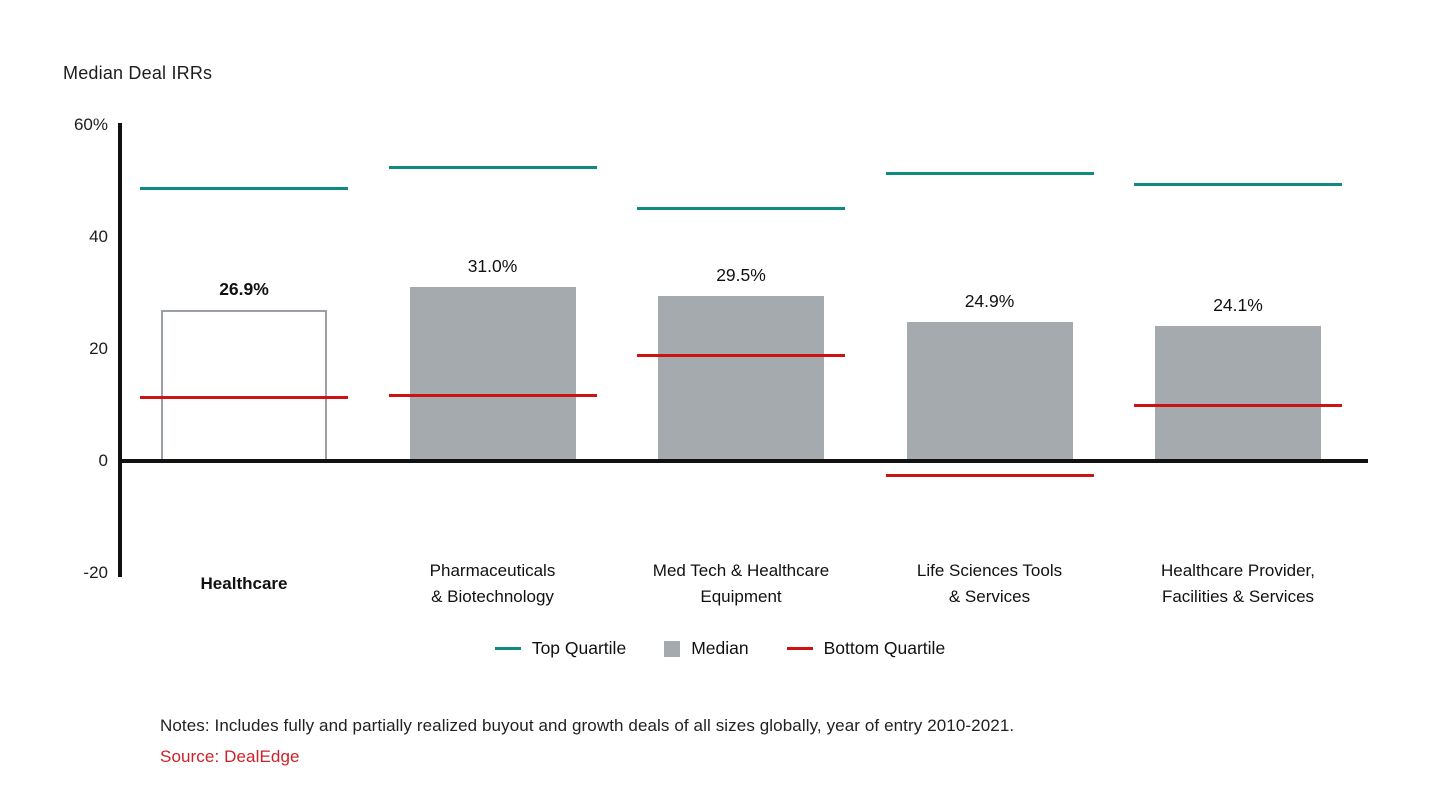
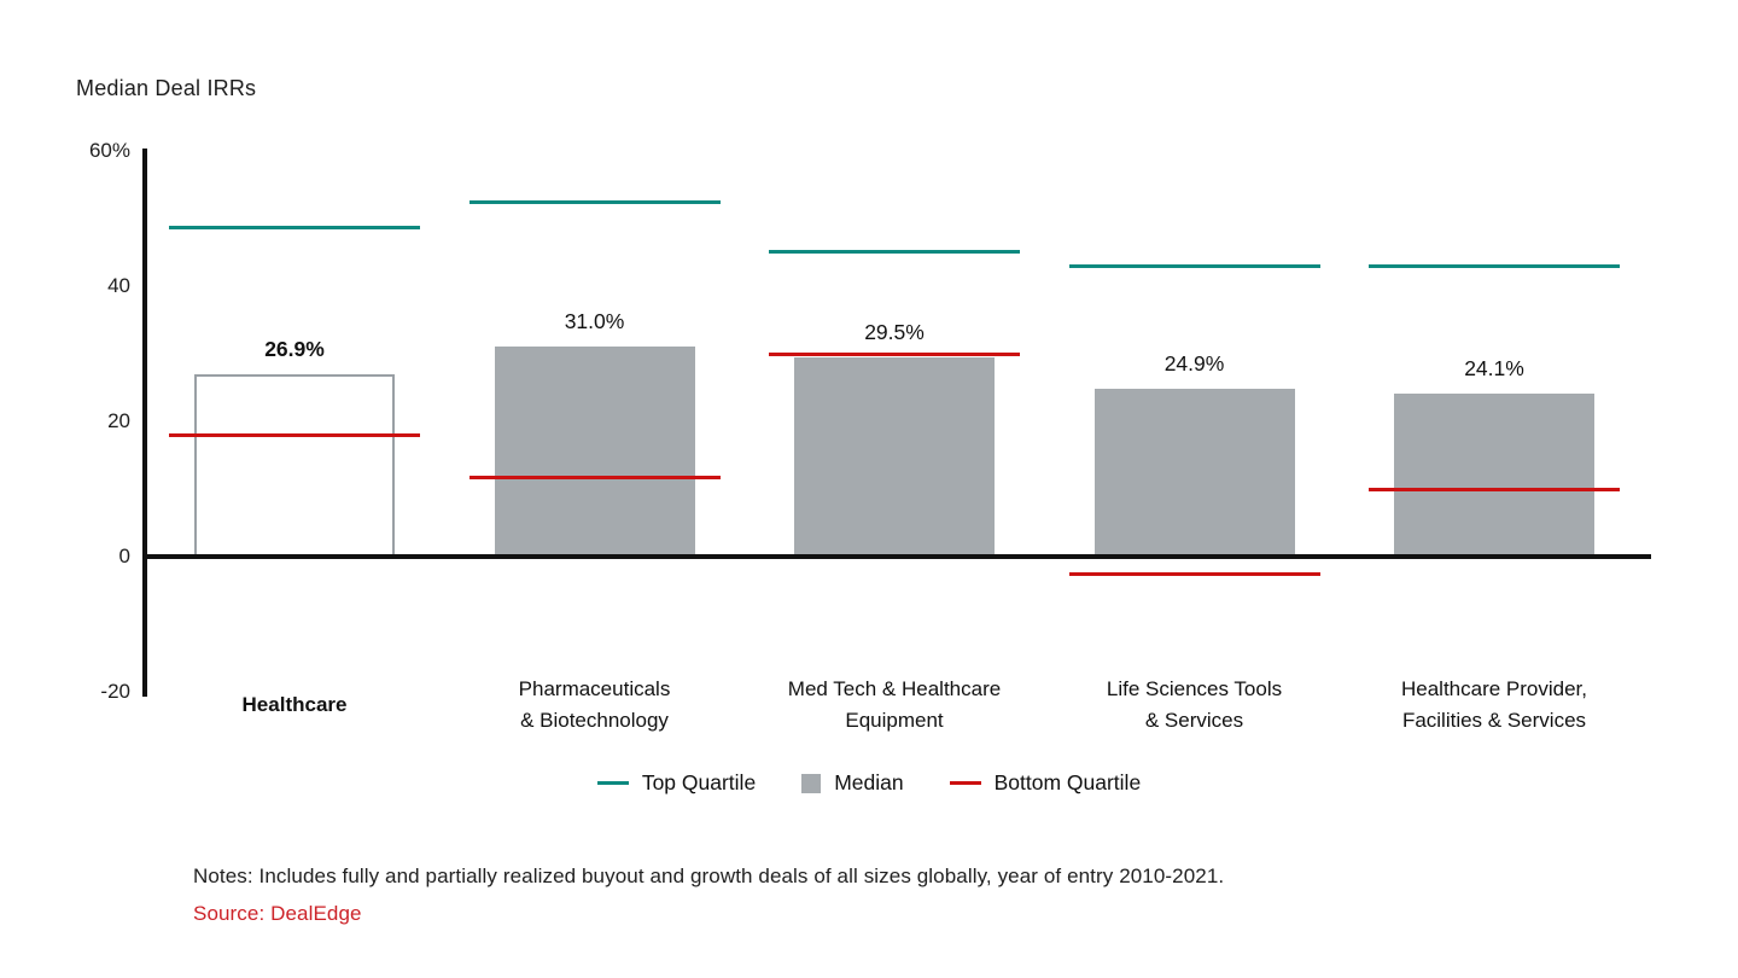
Bottom Quartile/Healthcare: 12% -> 18%
Bottom Quartile/Med Tech & Healthcare Equipment: 19% -> 30%
Top Quartile/Life Sciences Tools & Services: 52% -> 43%
Top Quartile/Healthcare Provider, Facilities & Services: 50% -> 43%
